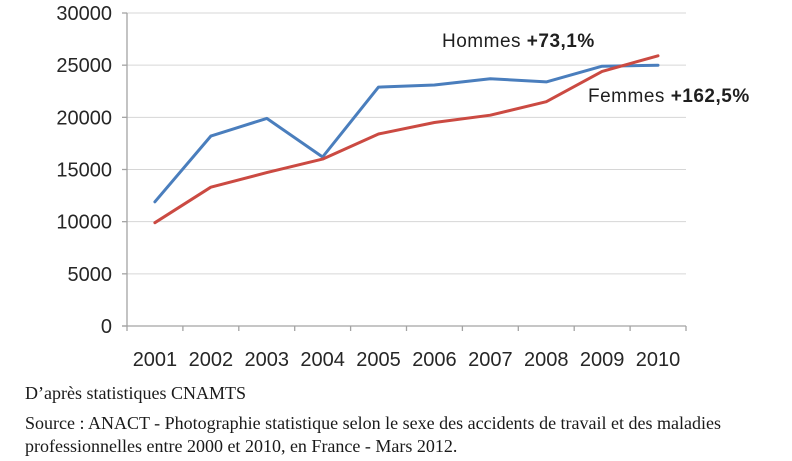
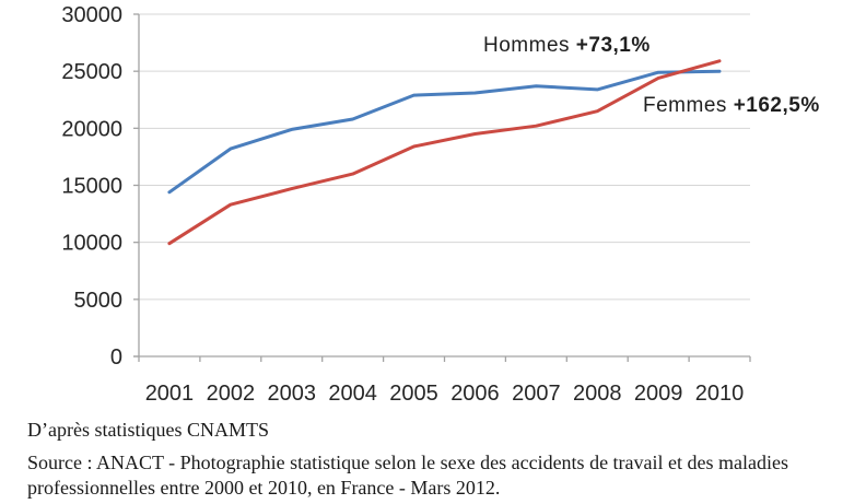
Hommes/2001: 11900 -> 14400
Hommes/2004: 16200 -> 20800
